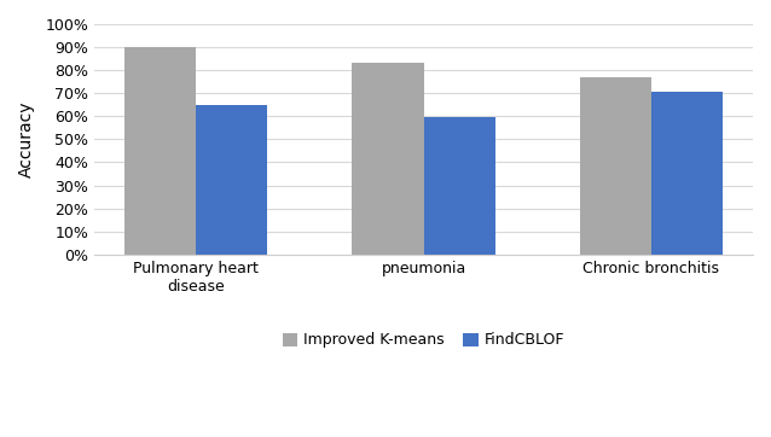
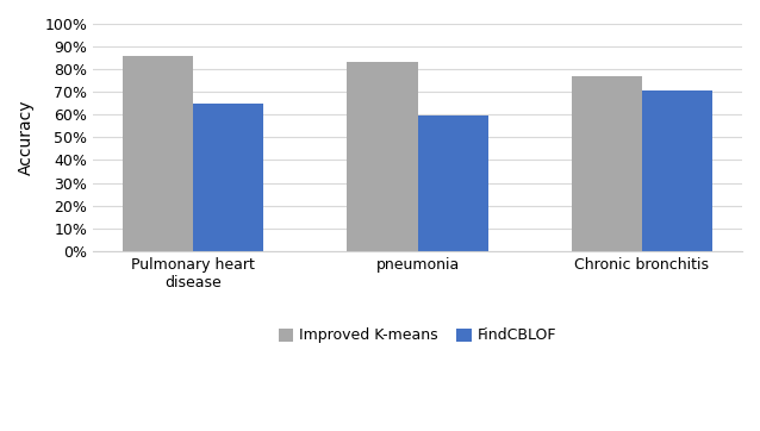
Improved K-means/Pulmonary heart disease: 90% -> 86%
